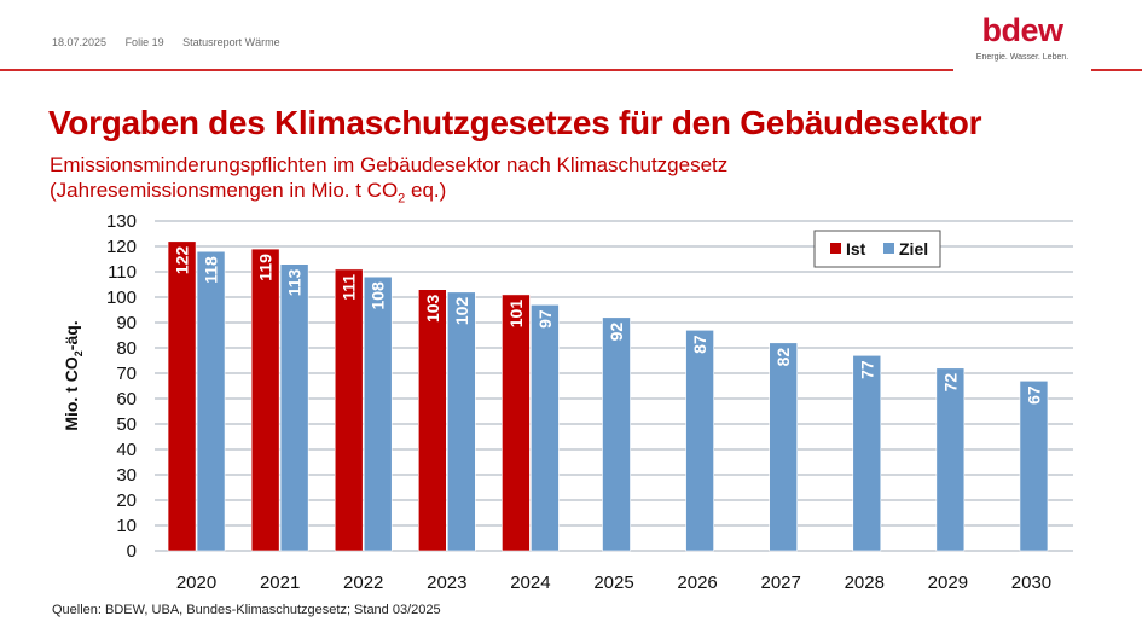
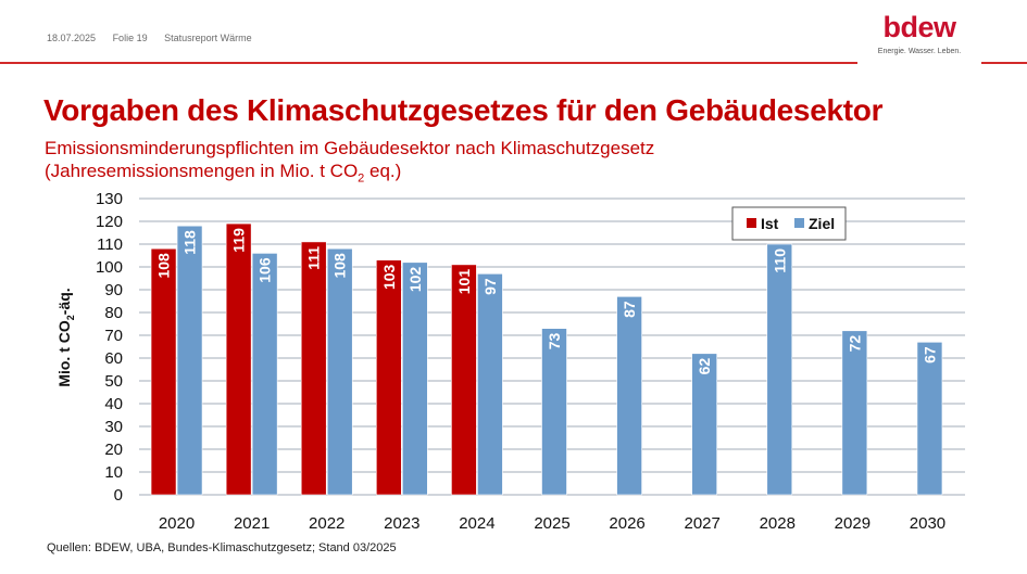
Ist/2020: 122 -> 108
Ziel/2021: 113 -> 106
Ziel/2025: 92 -> 73
Ziel/2027: 82 -> 62
Ziel/2028: 77 -> 110
